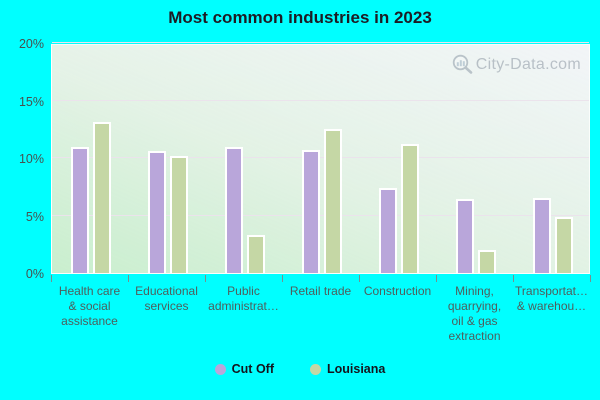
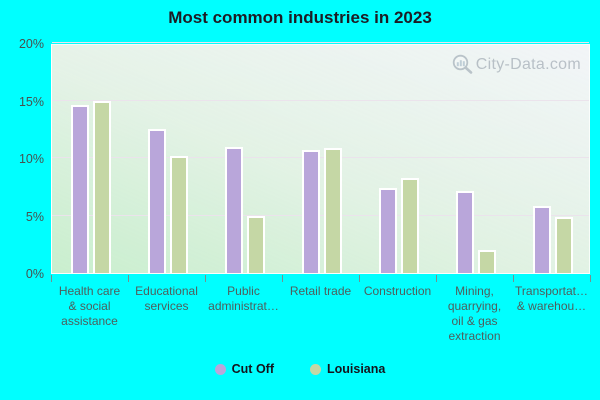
Cut Off/Health care & social assistance: 11.0% -> 14.6%
Louisiana/Health care & social assistance: 13.1% -> 15.0%
Cut Off/Educational services: 10.6% -> 12.5%
Louisiana/Public administrat…: 3.3% -> 5.0%
Louisiana/Retail trade: 12.5% -> 10.9%
Louisiana/Construction: 11.2% -> 8.3%
Cut Off/Mining, quarrying, oil & gas extraction: 6.4% -> 7.1%
Cut Off/Transportat… & warehou…: 6.5% -> 5.8%
